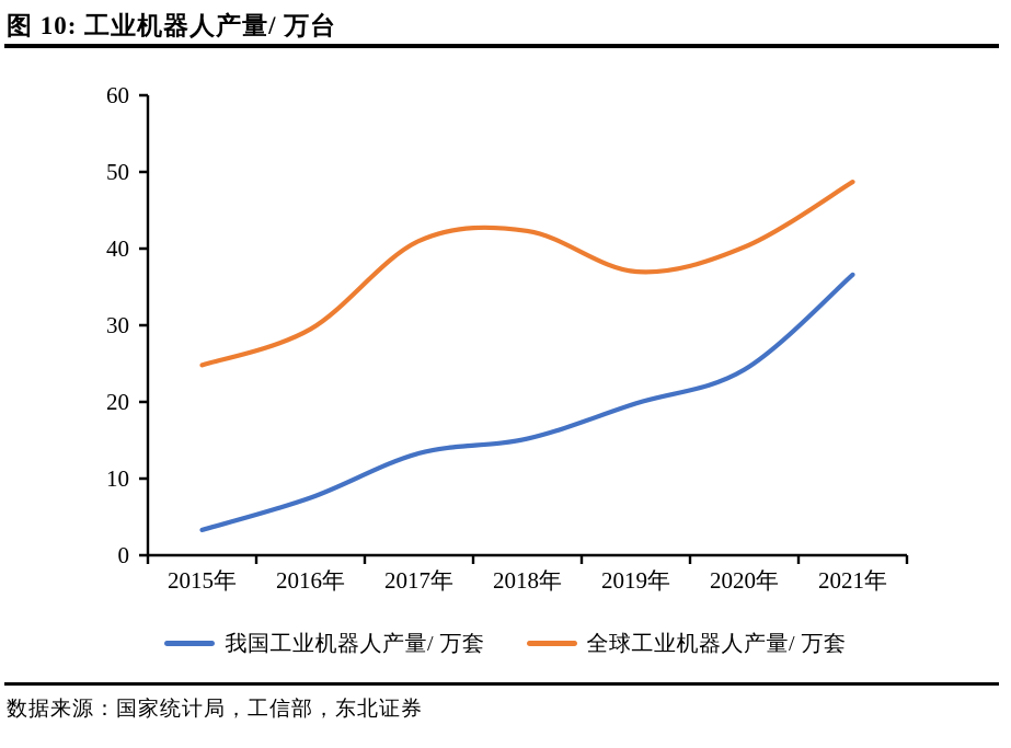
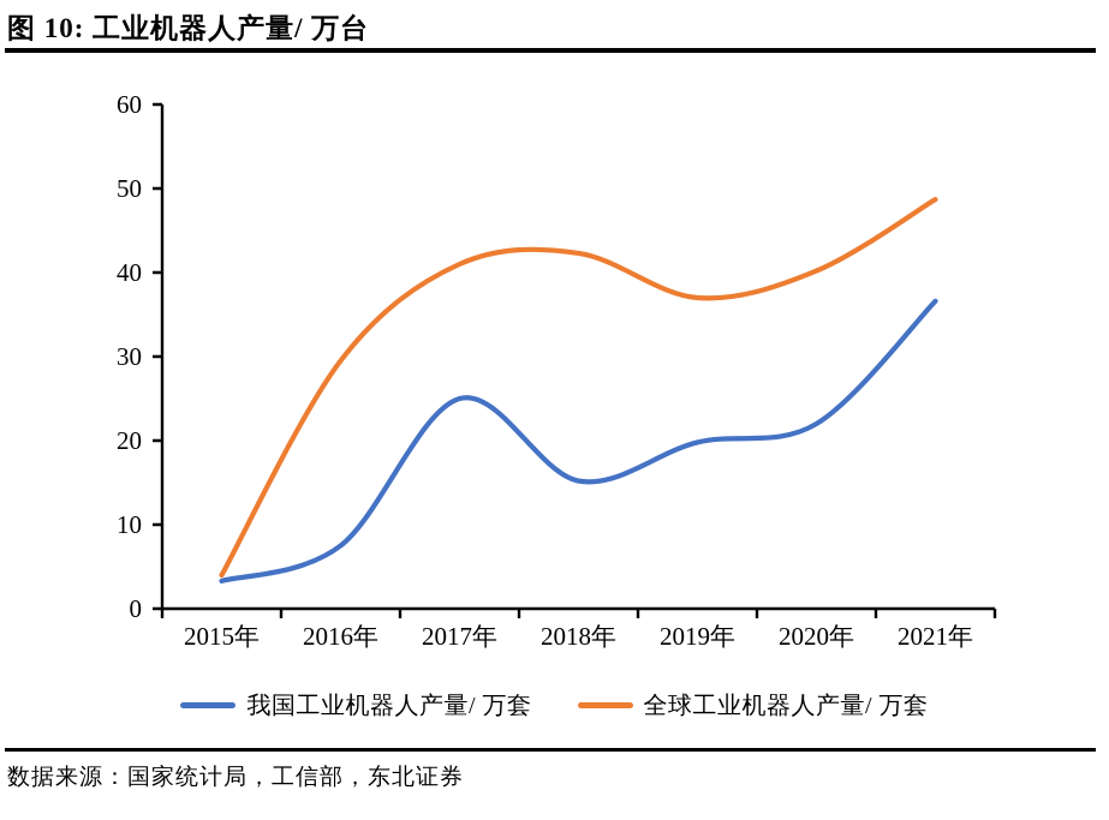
全球工业机器人产量/ 万套/2015年: 25 -> 4
我国工业机器人产量/ 万套/2017年: 13 -> 25
我国工业机器人产量/ 万套/2020年: 24 -> 22
